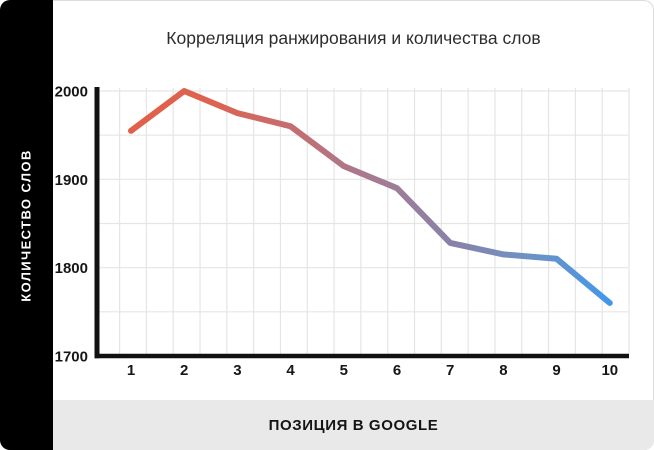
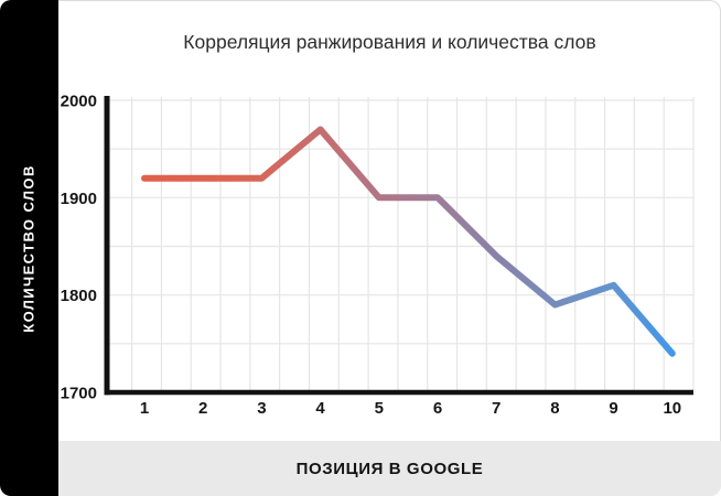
1: 1960 -> 1920
2: 2000 -> 1920
3: 1980 -> 1920
4: 1960 -> 1970
5: 1920 -> 1900
6: 1890 -> 1900
7: 1830 -> 1840
8: 1820 -> 1790
10: 1760 -> 1740
